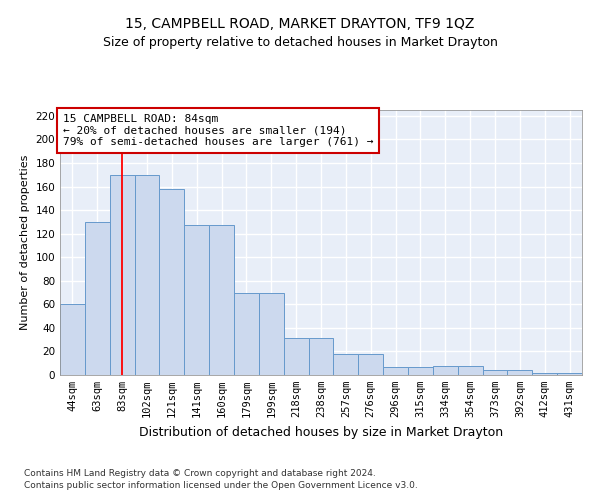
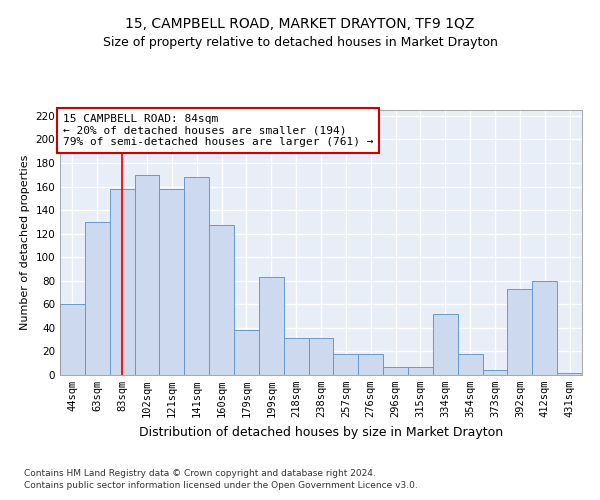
83sqm: 170 -> 158
141sqm: 127 -> 168
179sqm: 70 -> 38
199sqm: 70 -> 83
334sqm: 8 -> 52
354sqm: 8 -> 18
392sqm: 4 -> 73
412sqm: 2 -> 80
